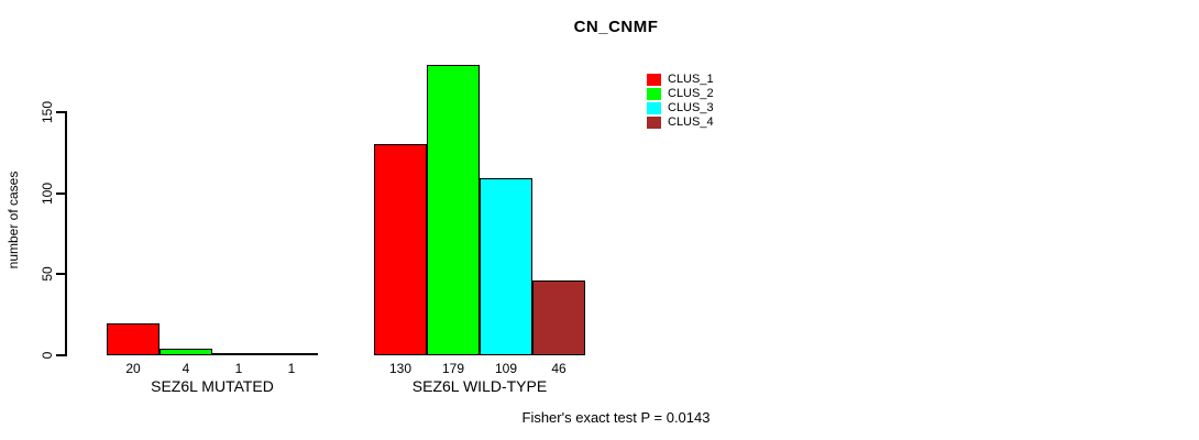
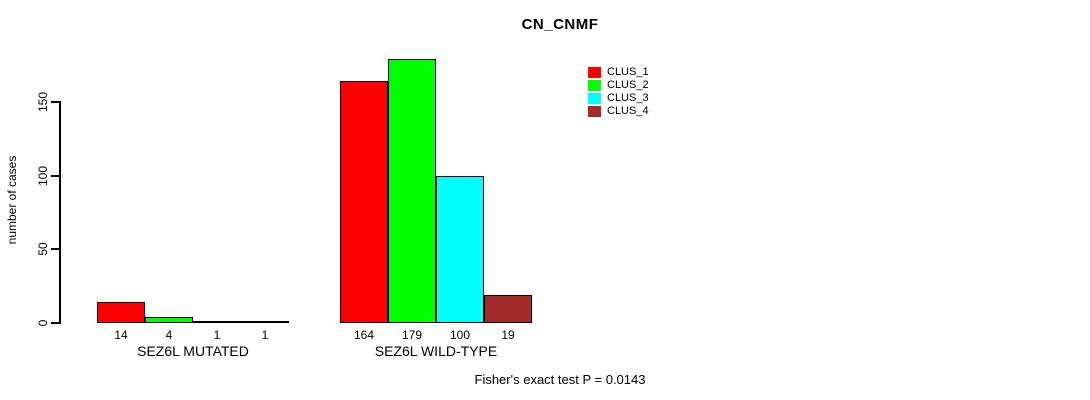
CLUS_1/SEZ6L MUTATED: 20 -> 14
CLUS_1/SEZ6L WILD-TYPE: 130 -> 164
CLUS_3/SEZ6L WILD-TYPE: 109 -> 100
CLUS_4/SEZ6L WILD-TYPE: 46 -> 19
